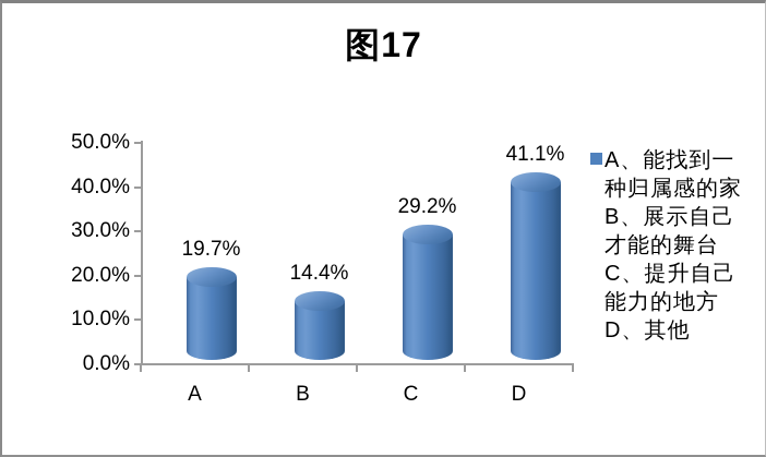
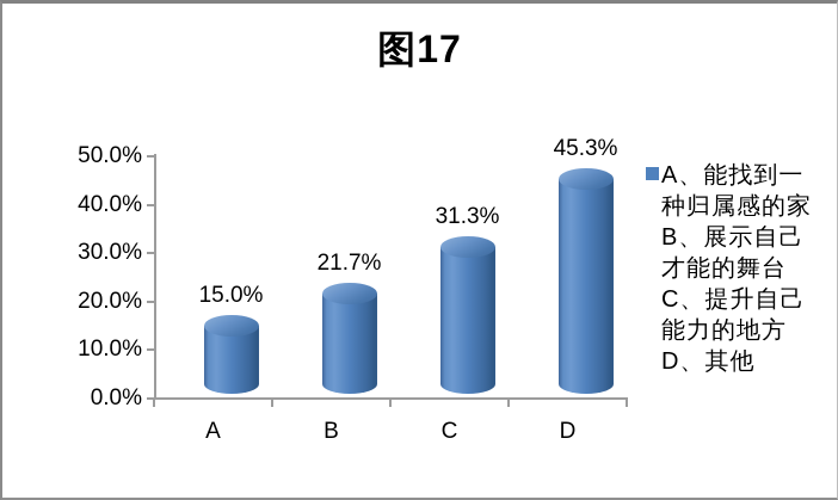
A: 19.7% -> 15.0%
B: 14.4% -> 21.7%
C: 29.2% -> 31.3%
D: 41.1% -> 45.3%
